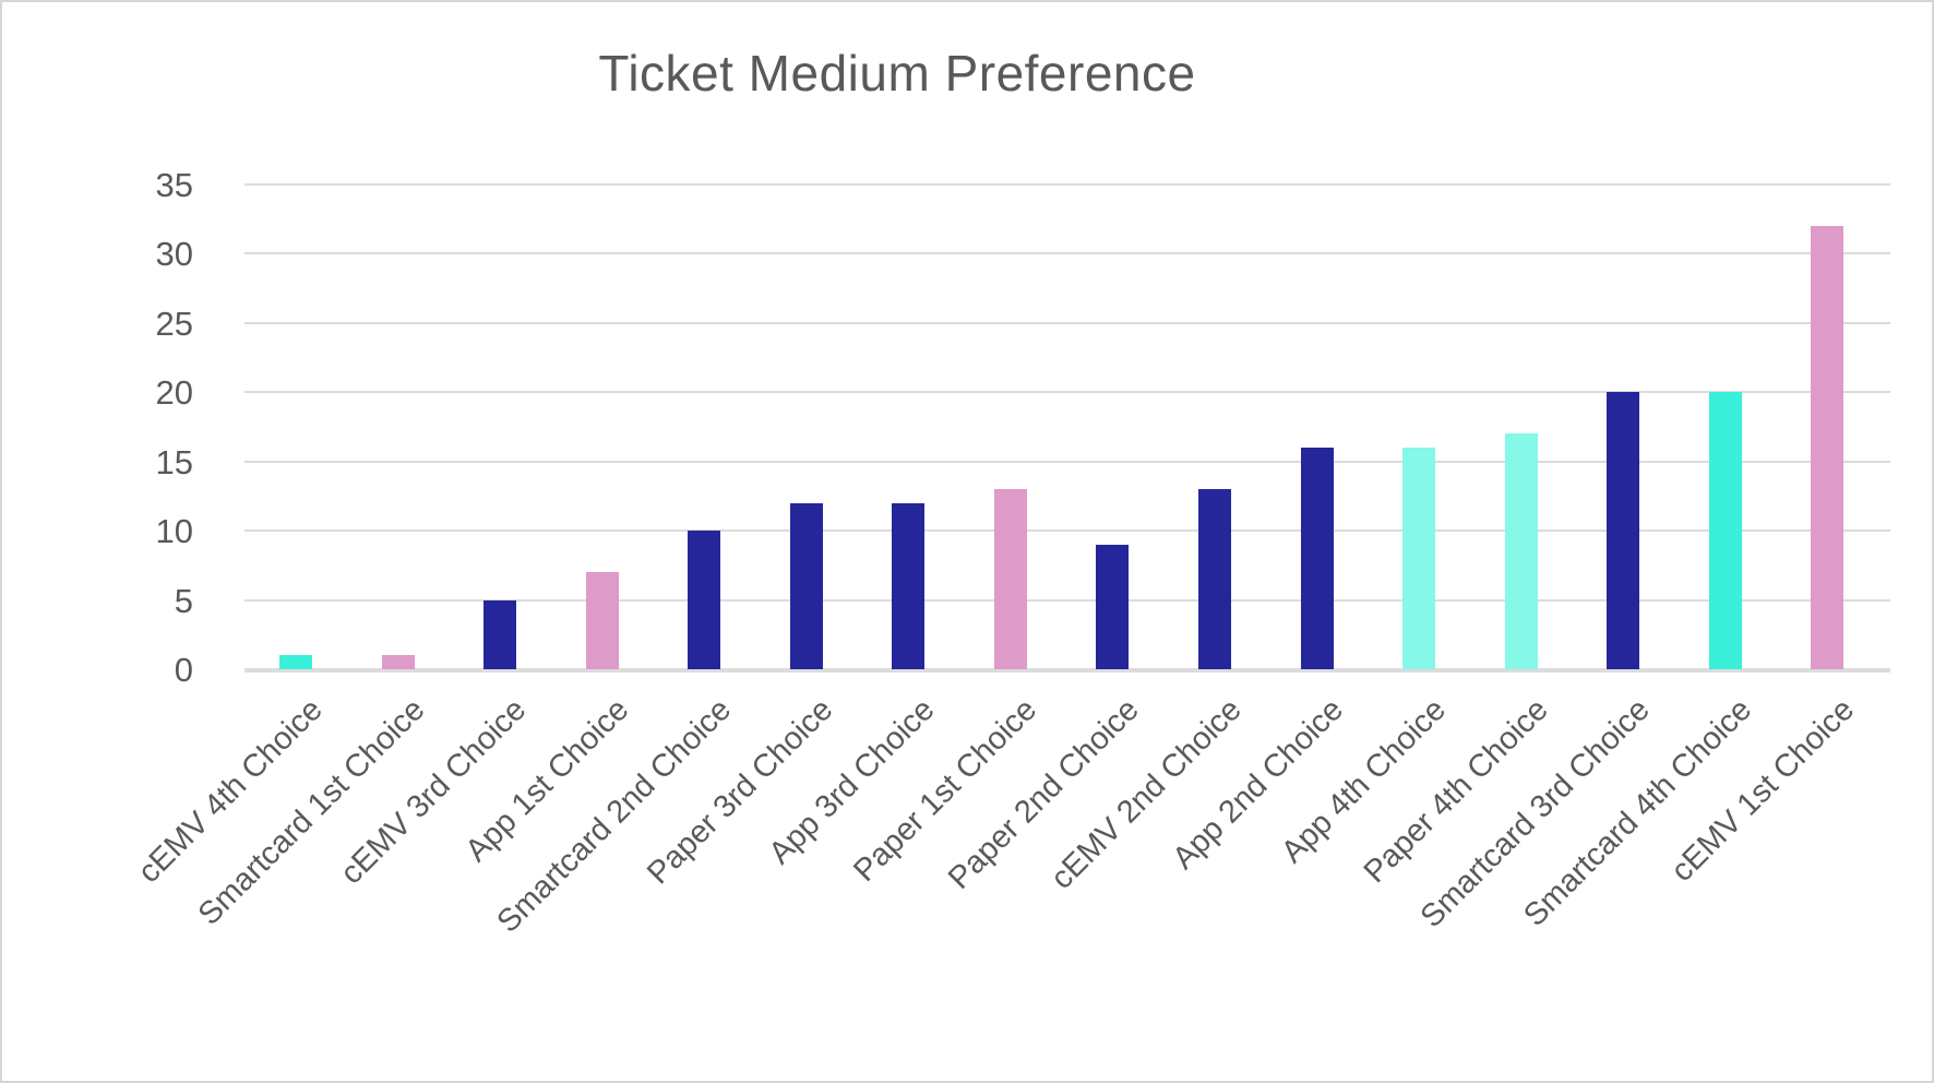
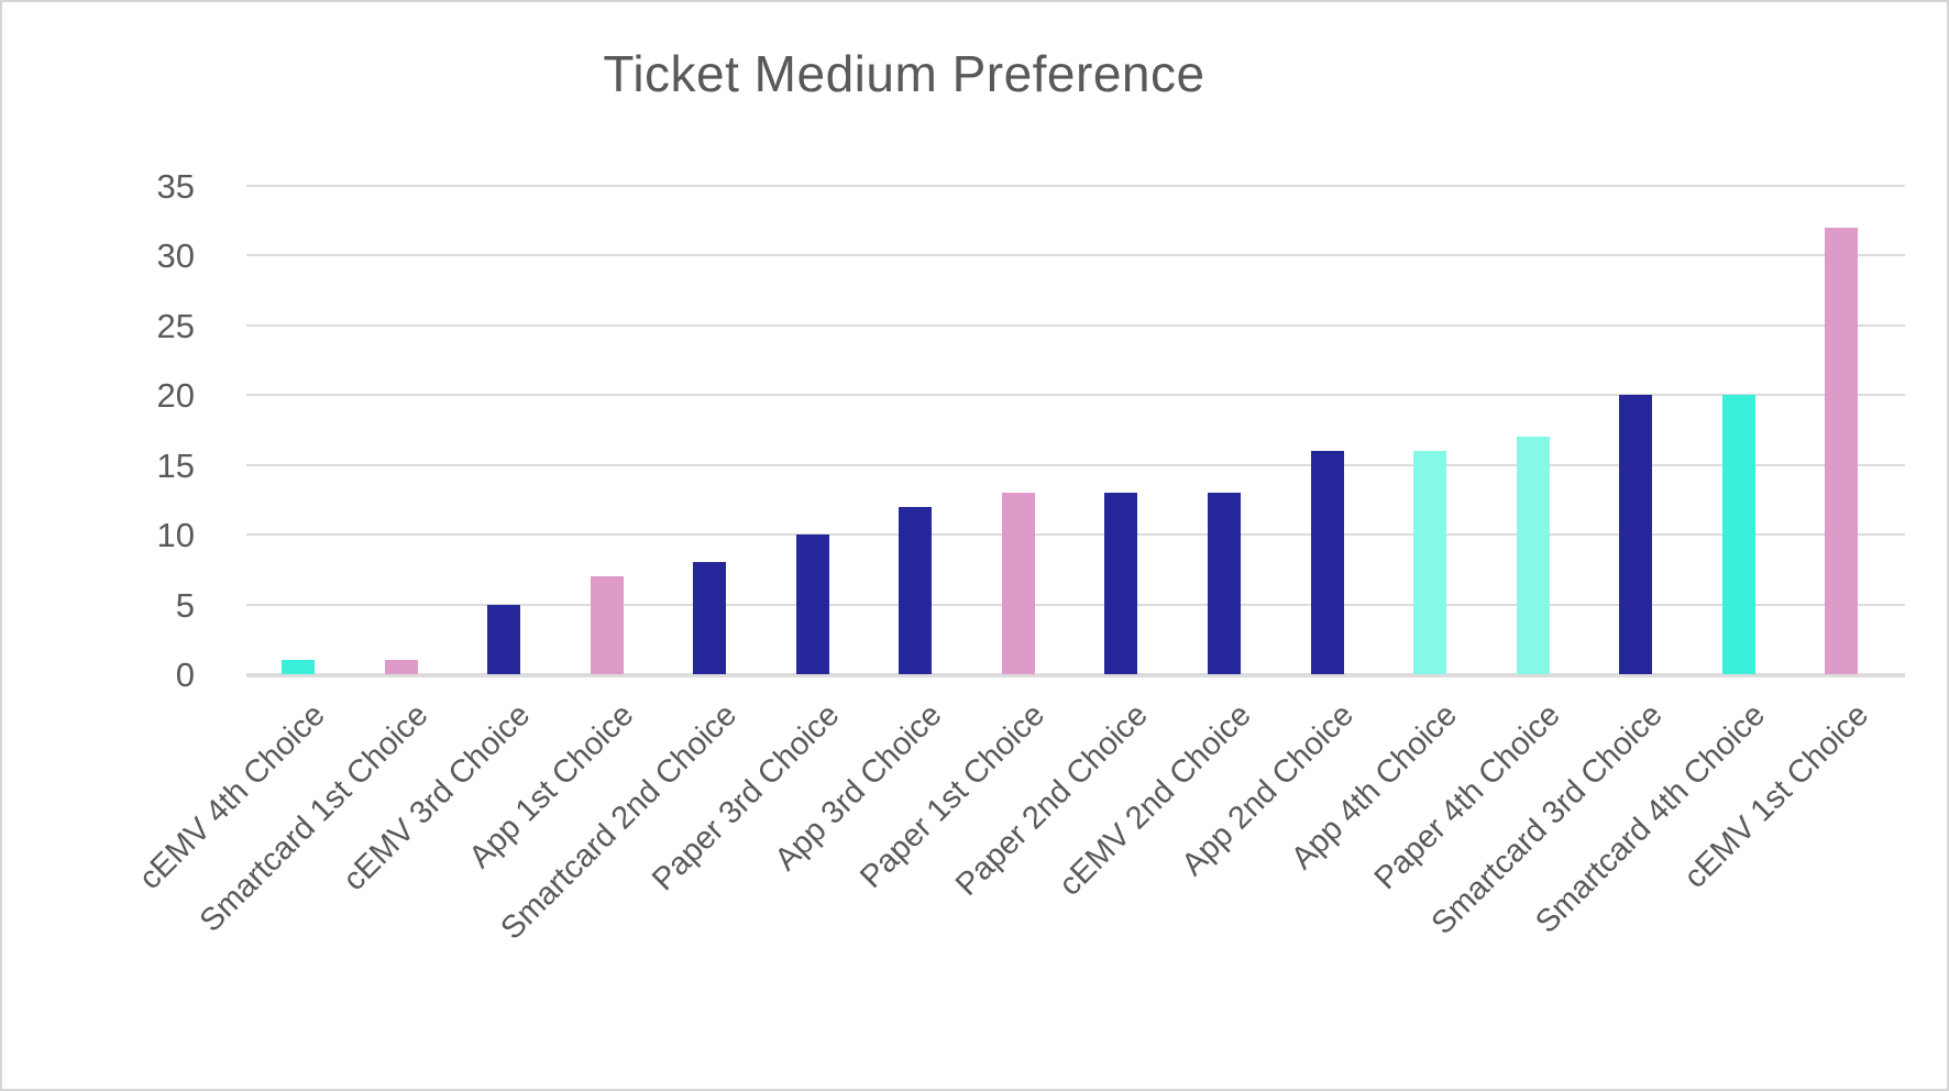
Smartcard 2nd Choice: 10 -> 8
Paper 3rd Choice: 12 -> 10
Paper 2nd Choice: 9 -> 13
